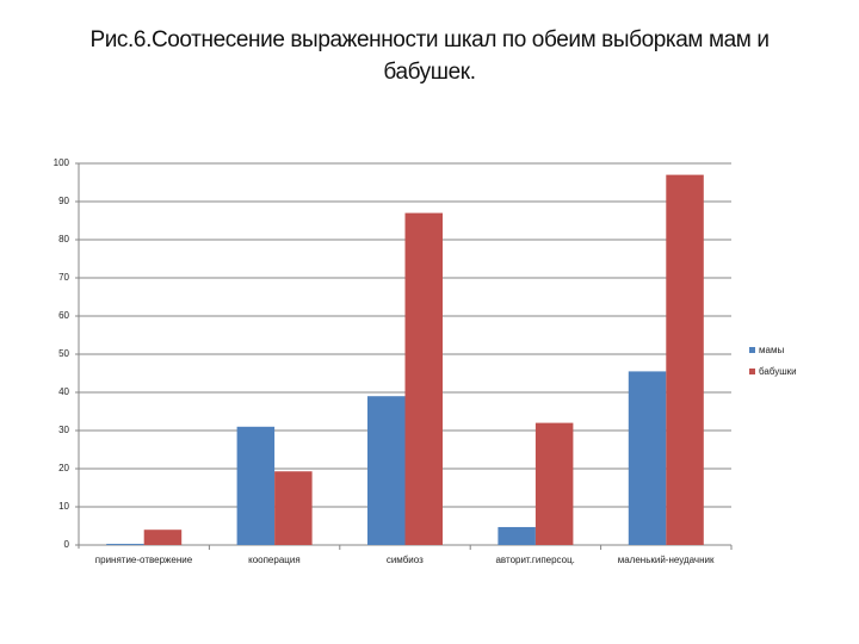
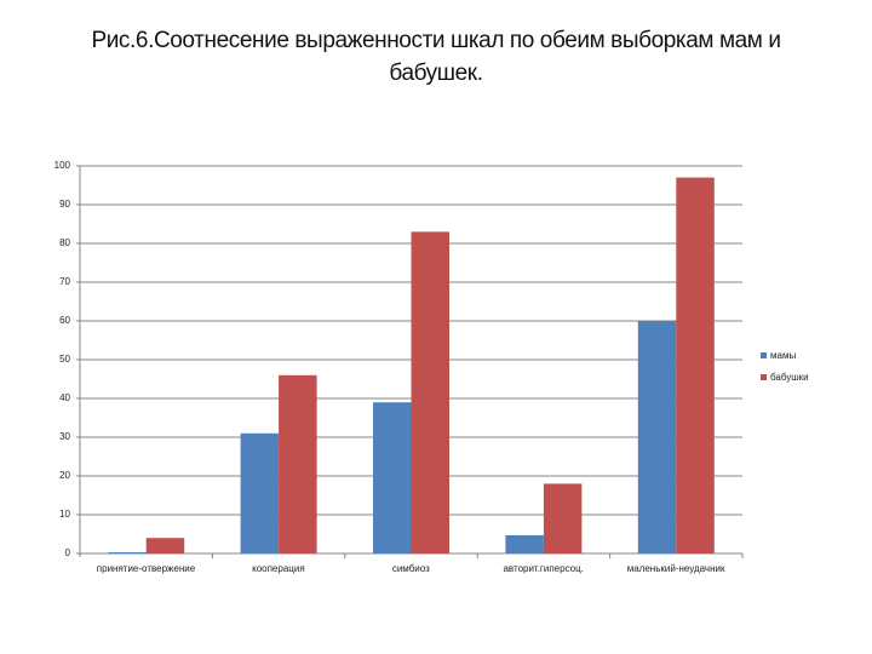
бабушки/кооперация: 19 -> 46
бабушки/симбиоз: 87 -> 83
бабушки/авторит.гиперсоц.: 32 -> 18
мамы/маленький-неудачник: 46 -> 60
